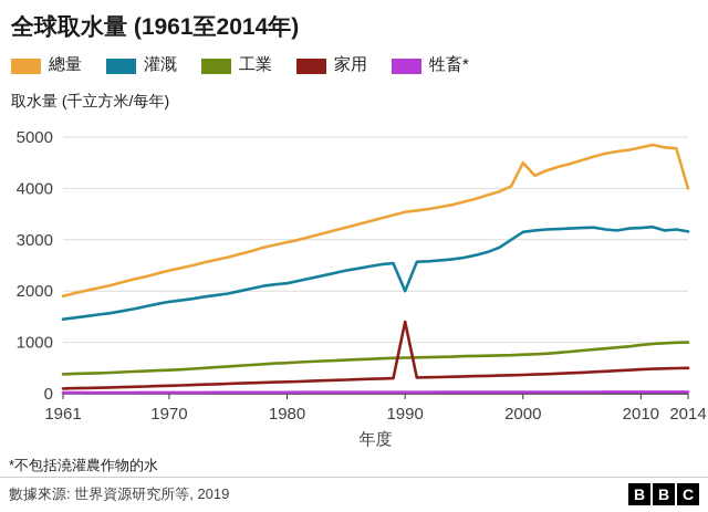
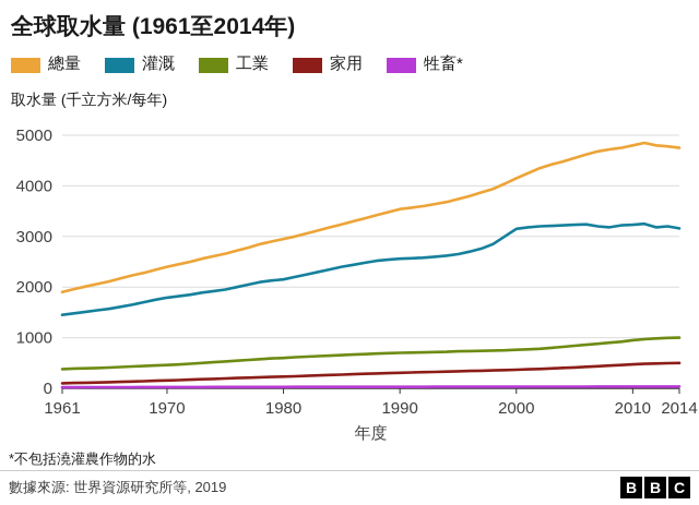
灌溉/1990: 2000 -> 2600
家用/1990: 1400 -> 300
總量/2000: 4500 -> 4200
總量/2014: 4000 -> 4800
